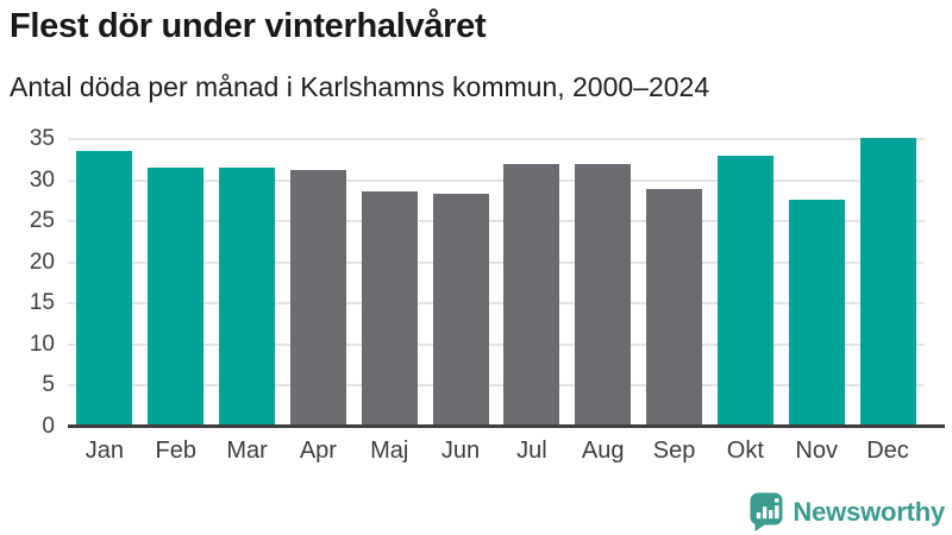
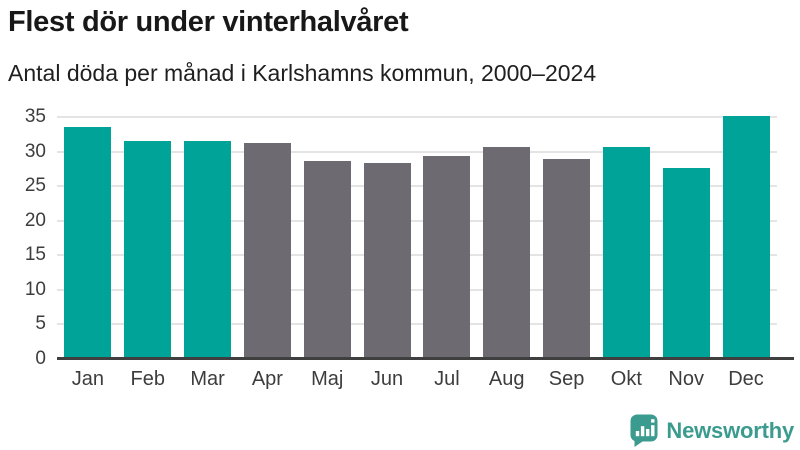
Jul: 32 -> 29
Aug: 32 -> 31
Okt: 33 -> 31
